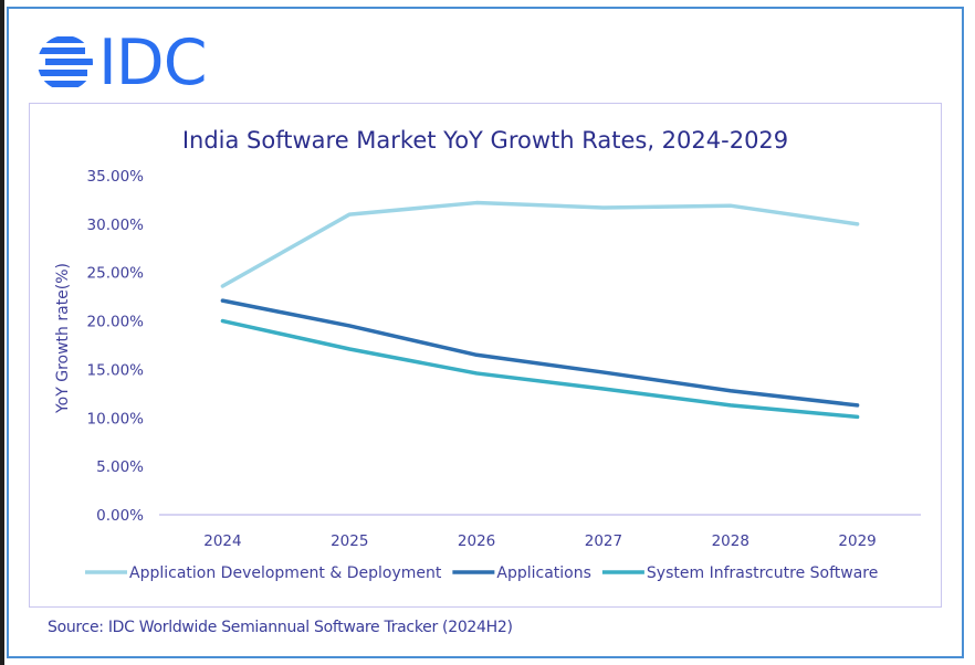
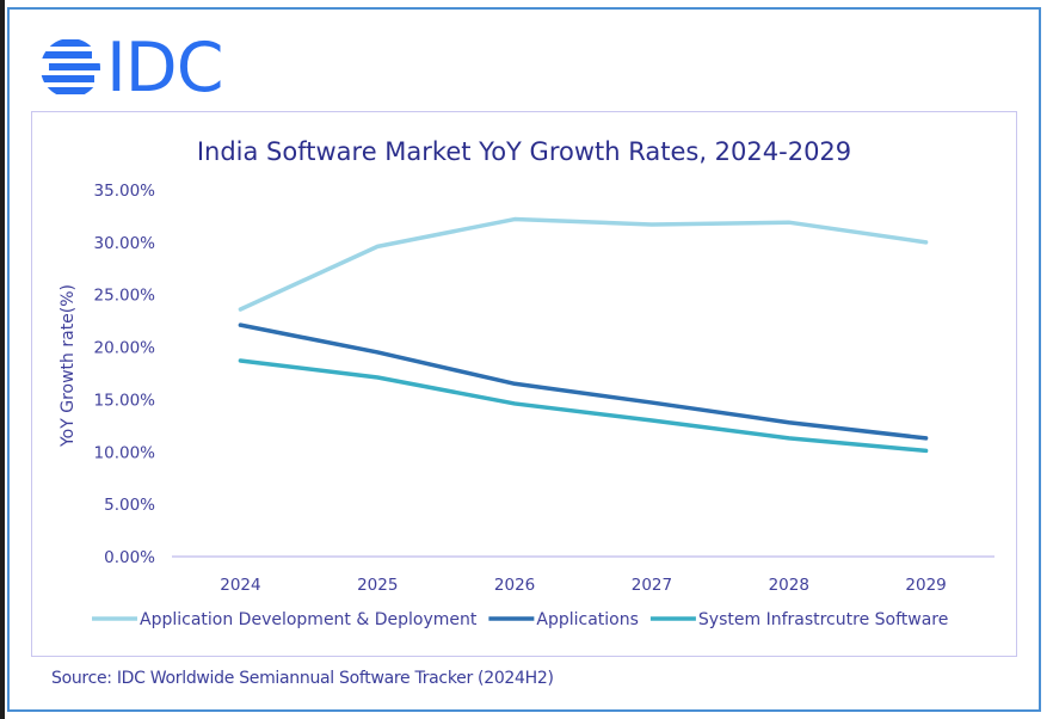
System Infrastrcutre Software/2024: 20% -> 19%
Application Development & Deployment/2025: 31% -> 30%
